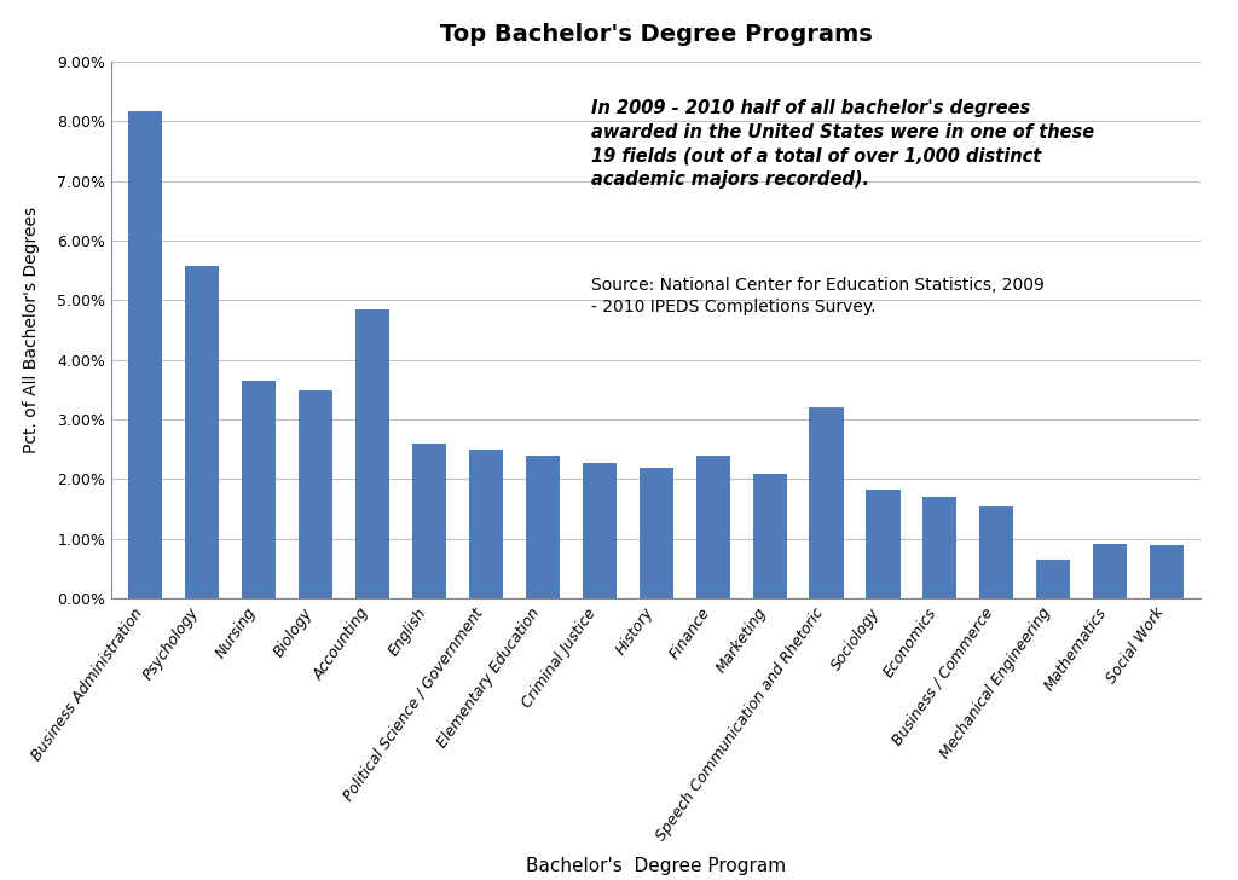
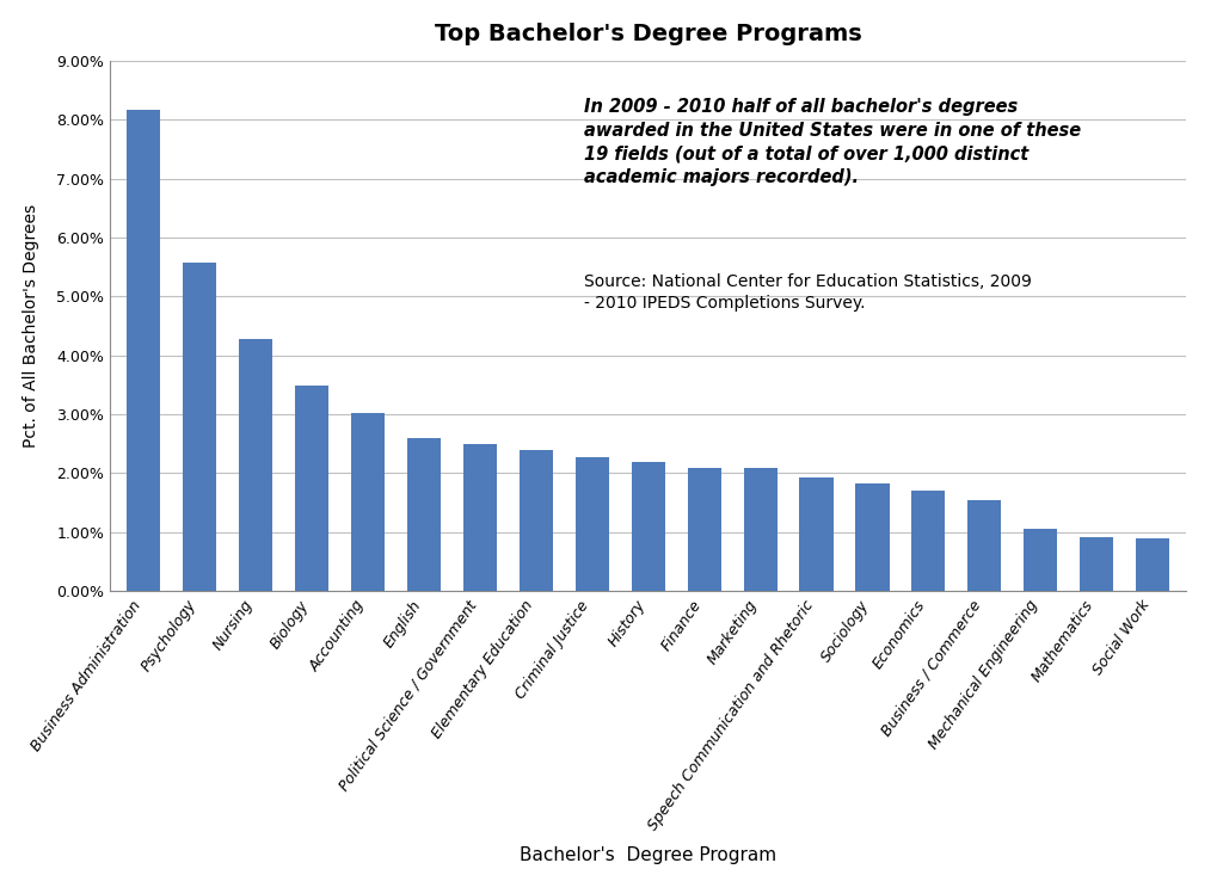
Nursing: 3.65% -> 4.28%
Accounting: 4.85% -> 3.03%
Finance: 2.40% -> 2.08%
Speech Communication and Rhetoric: 3.20% -> 1.93%
Mechanical Engineering: 0.65% -> 1.05%
